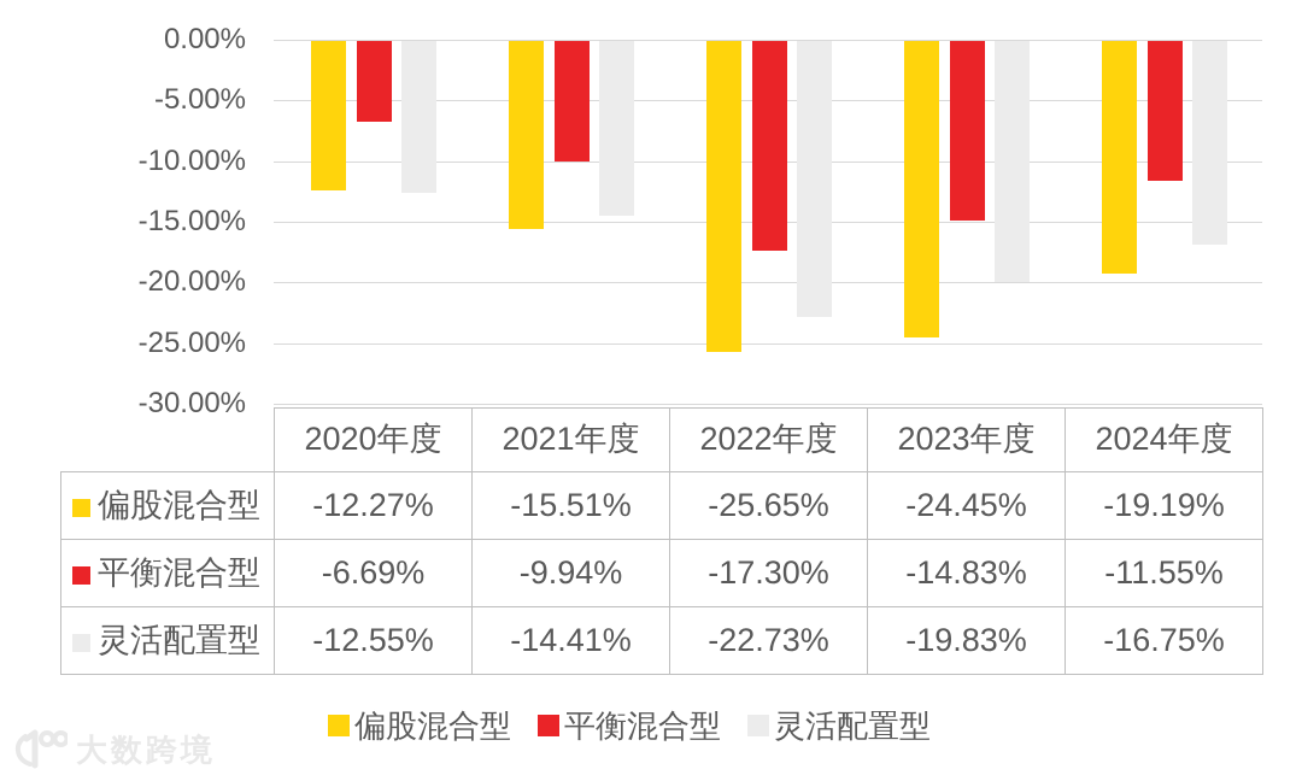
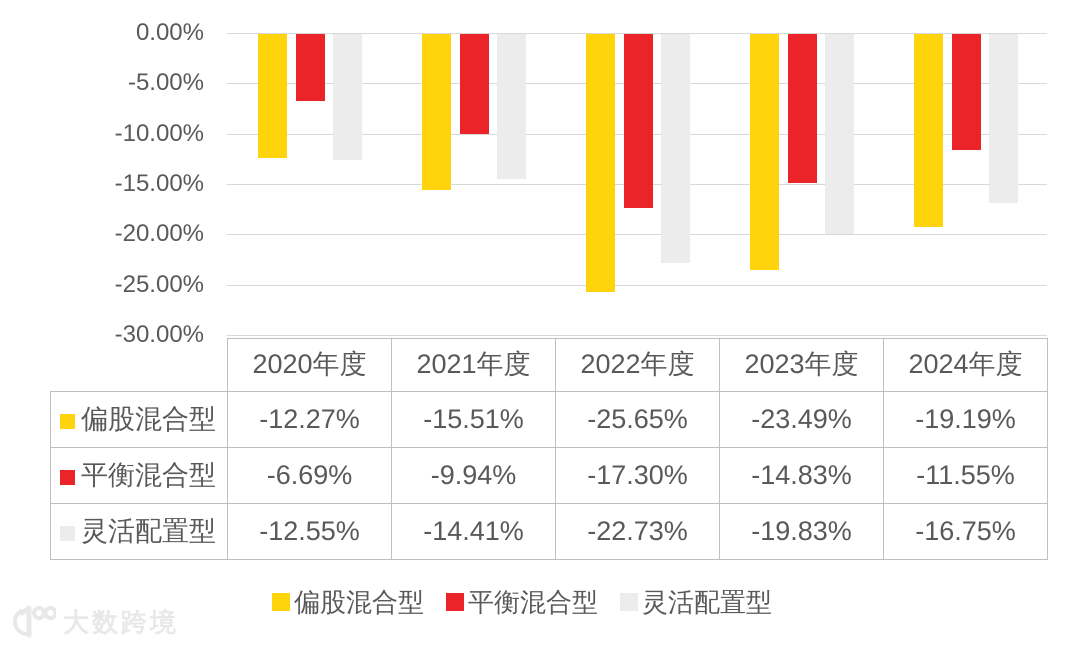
偏股混合型/2023年度: -24.45% -> -23.49%
